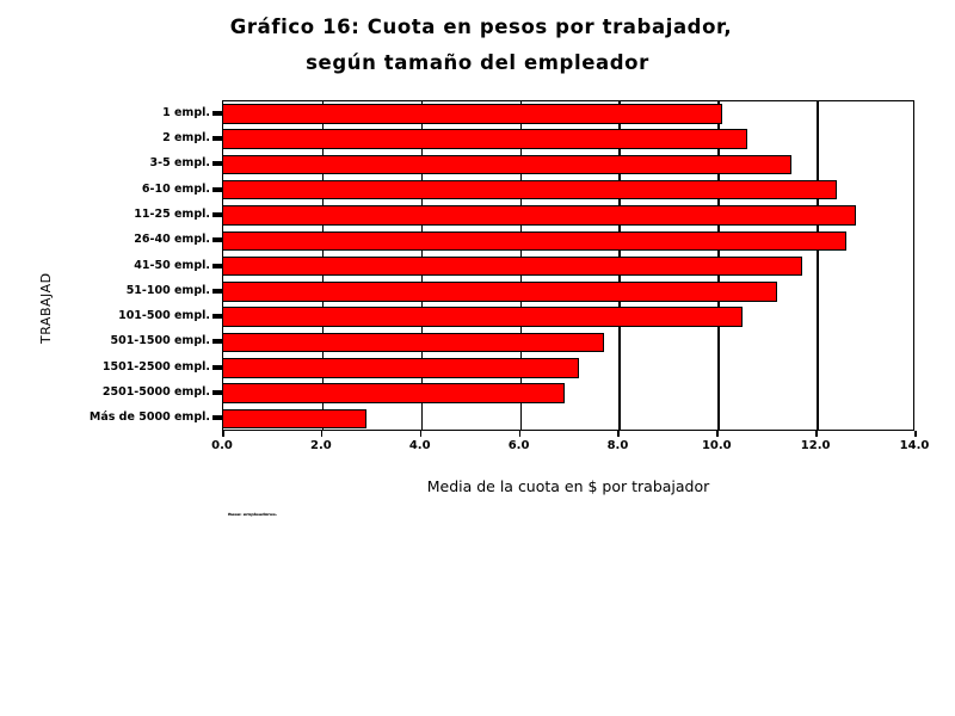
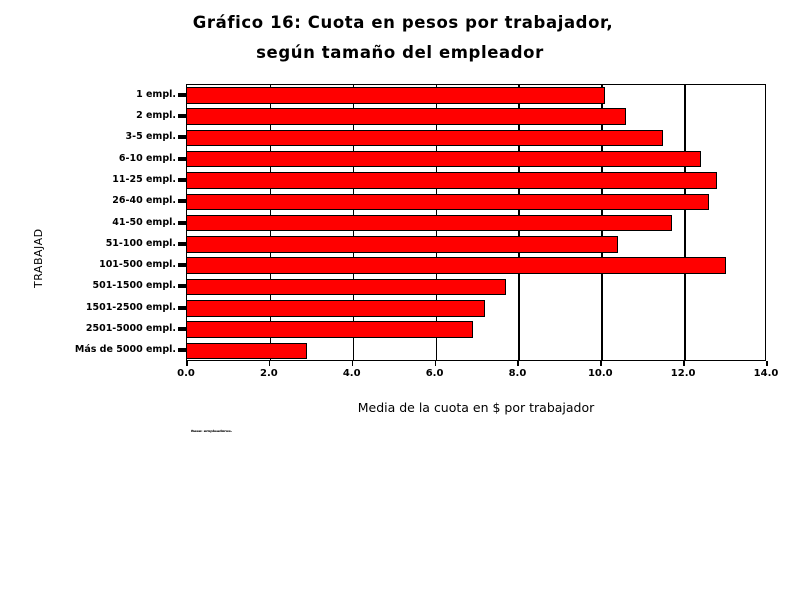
51-100 empl.: 11.2 -> 10.4
101-500 empl.: 10.5 -> 13.0
